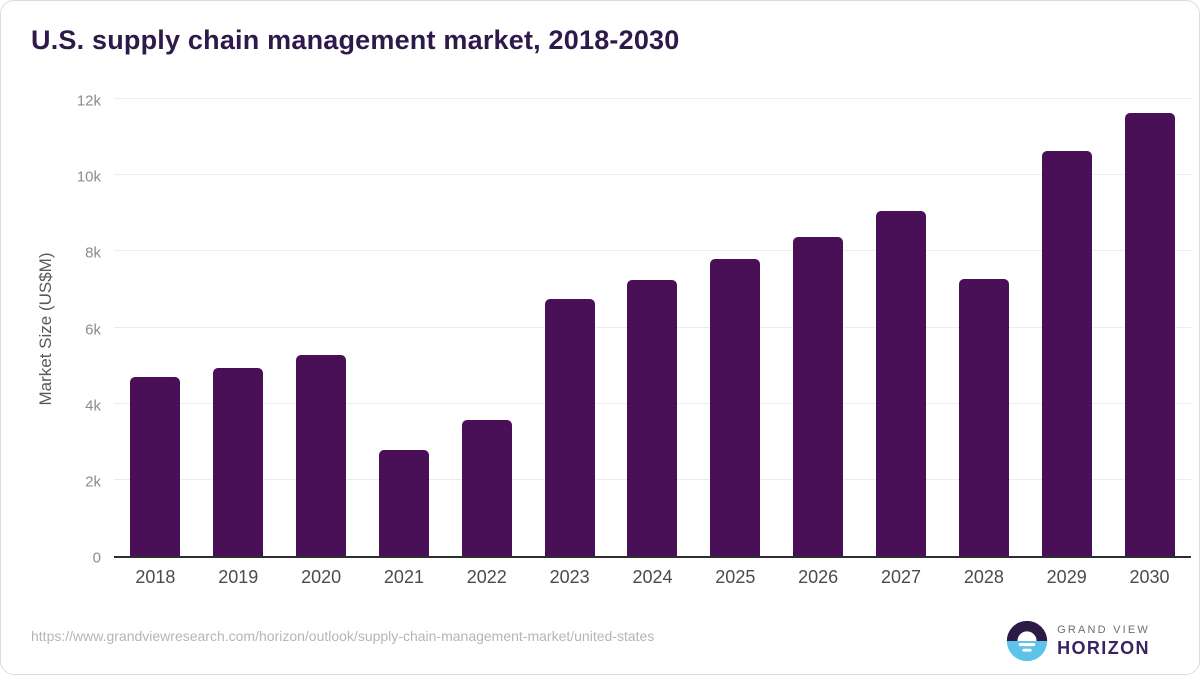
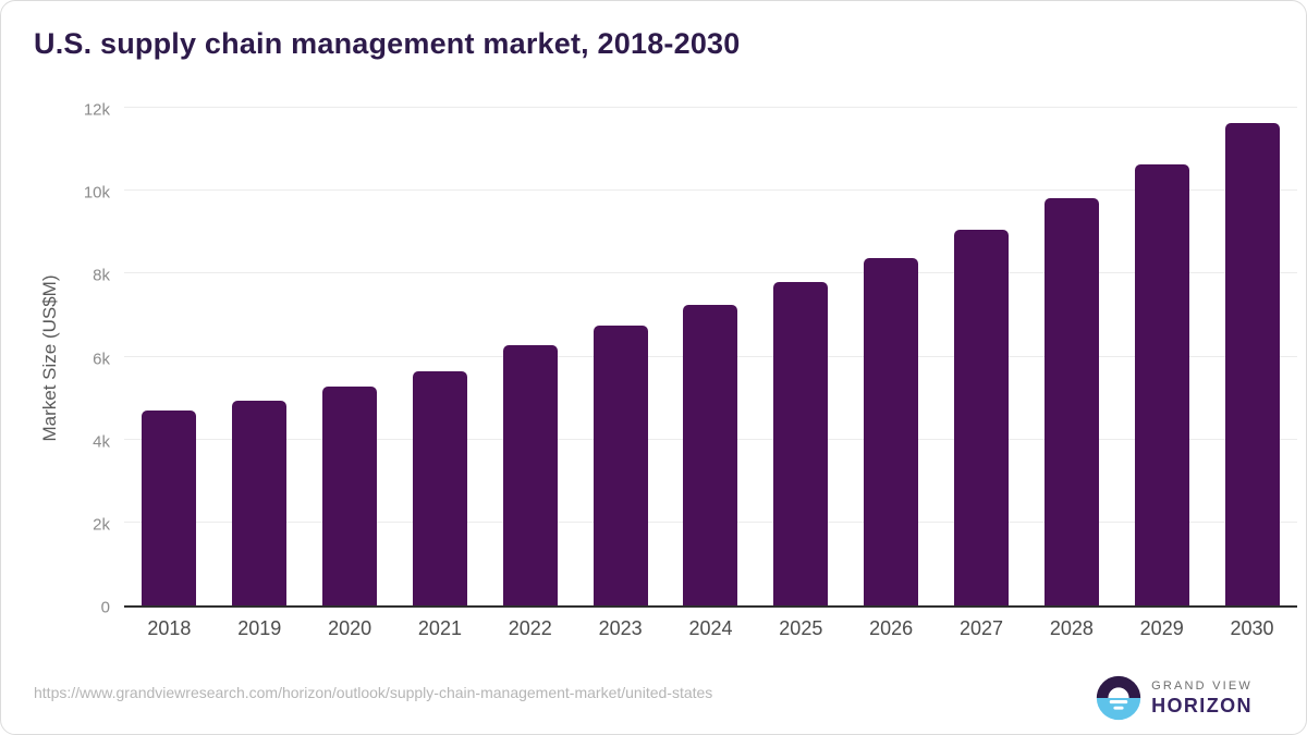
2021: 2.8k -> 5.7k
2022: 3.6k -> 6.3k
2028: 7.3k -> 9.9k
